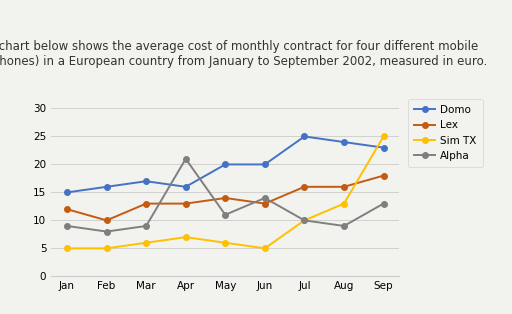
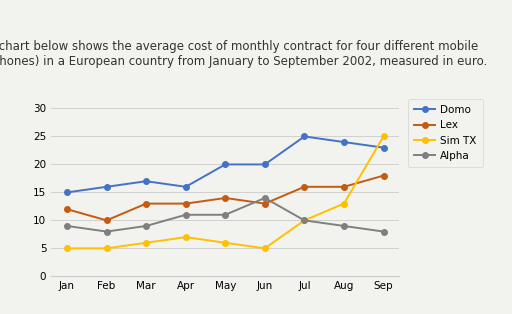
Alpha/Apr: 21 -> 11
Alpha/Sep: 13 -> 8
